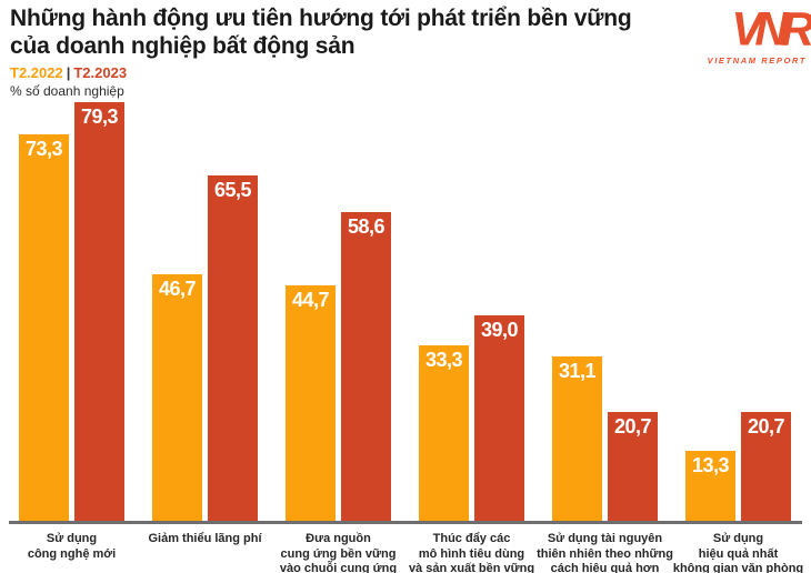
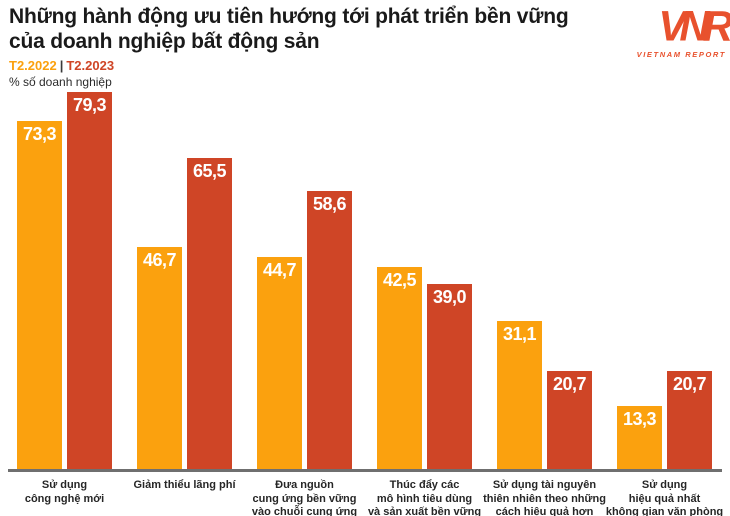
T2.2022/Thúc đẩy các mô hình tiêu dùng và sản xuất bền vững: 33,3 -> 42,5
